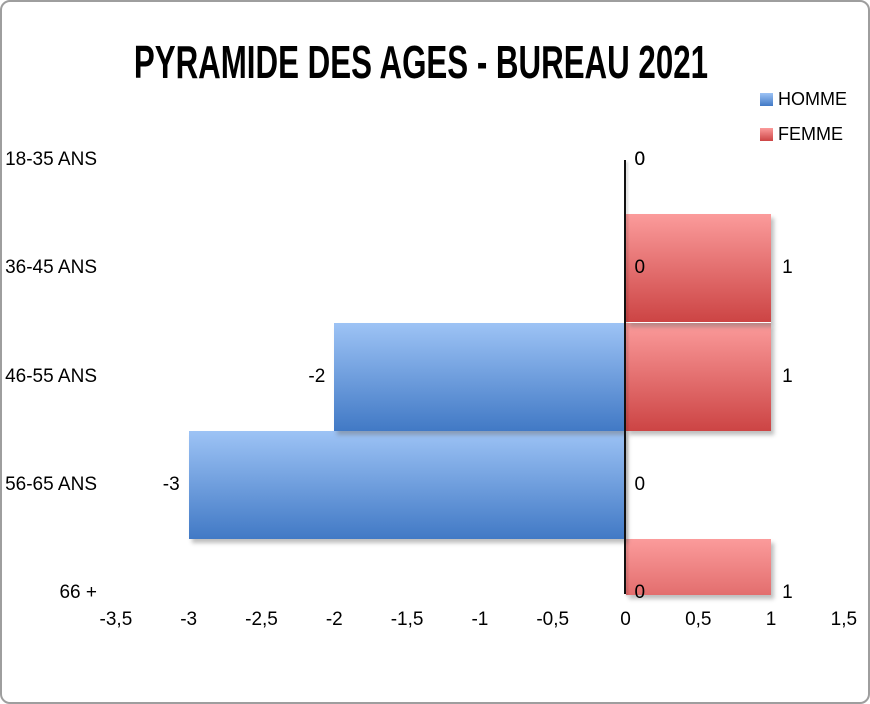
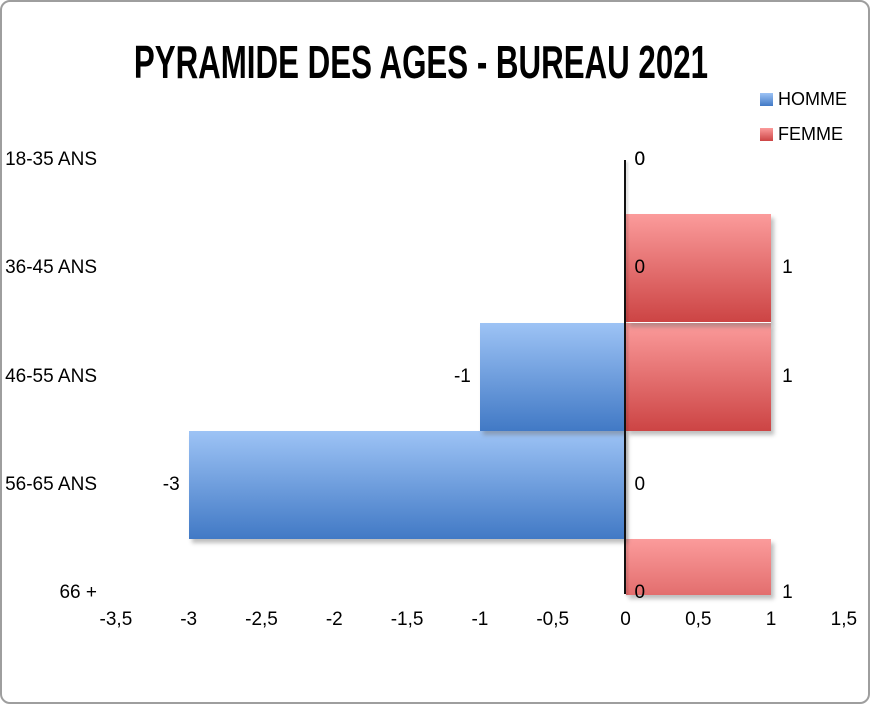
HOMME/46-55 ANS: -2 -> -1
